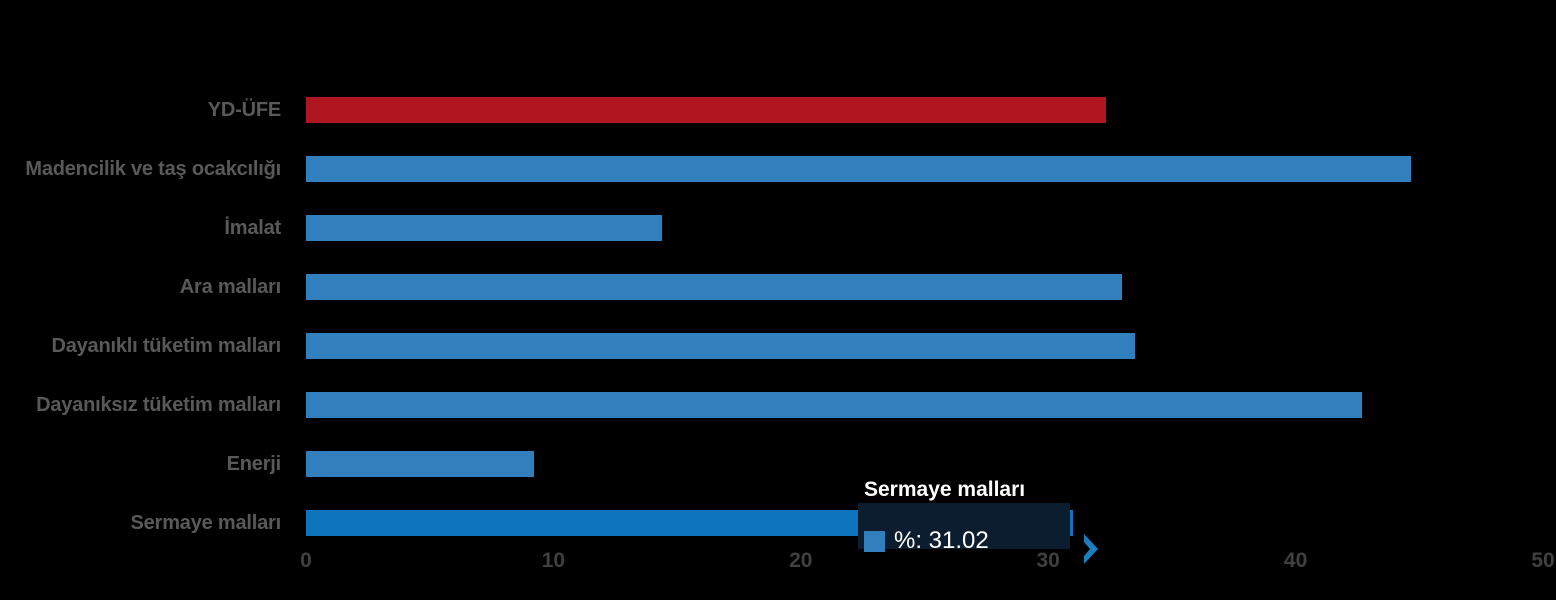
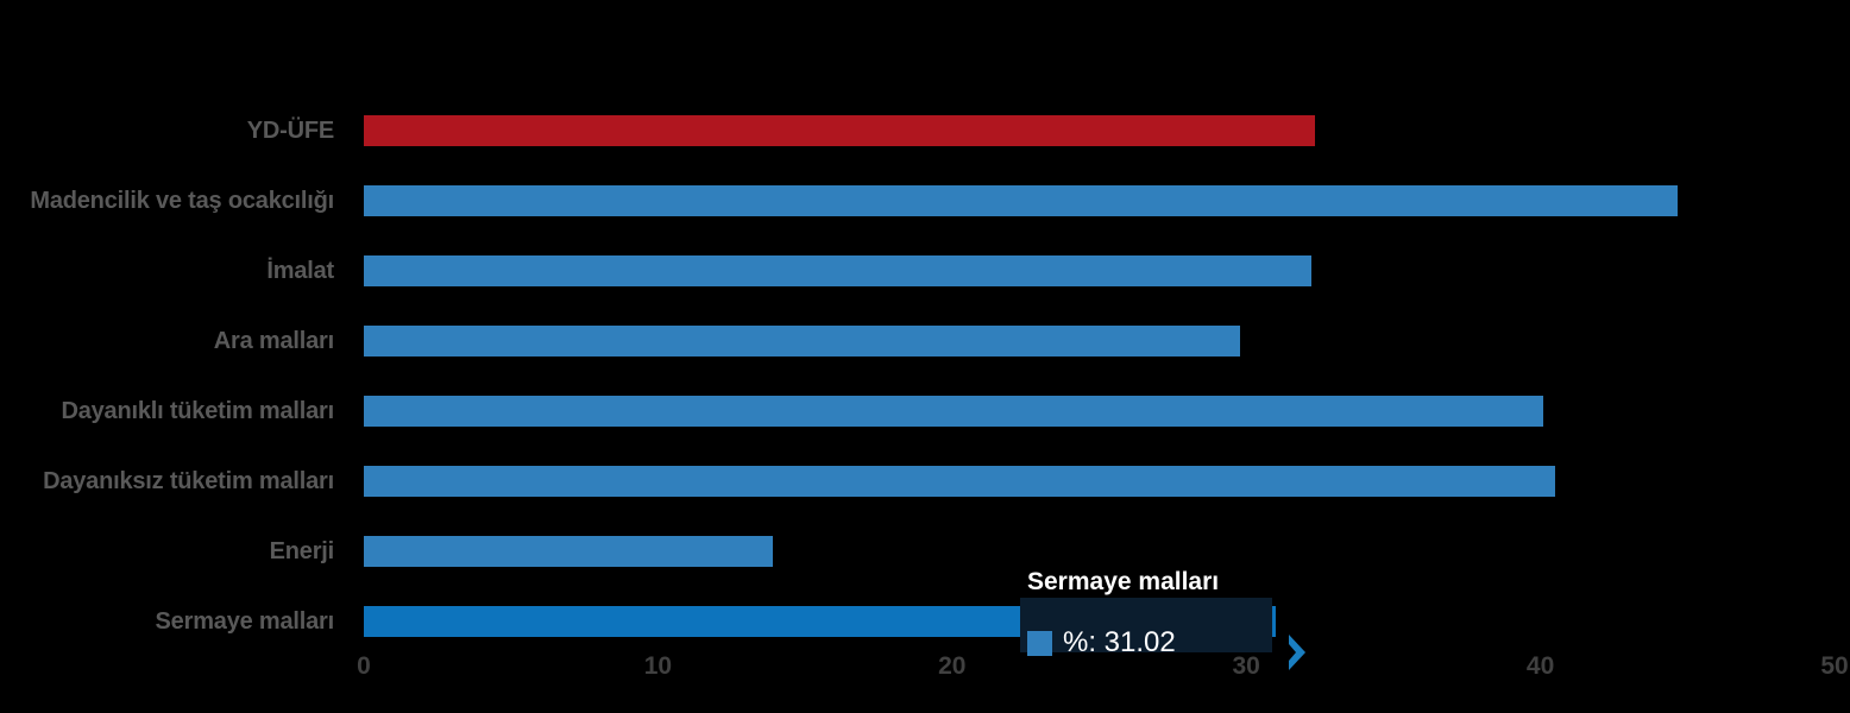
İmalat: 14.4 -> 32.2
Ara malları: 33.0 -> 29.8
Dayanıklı tüketim malları: 33.5 -> 40.1
Dayanıksız tüketim malları: 42.7 -> 40.5
Enerji: 9.2 -> 13.9
